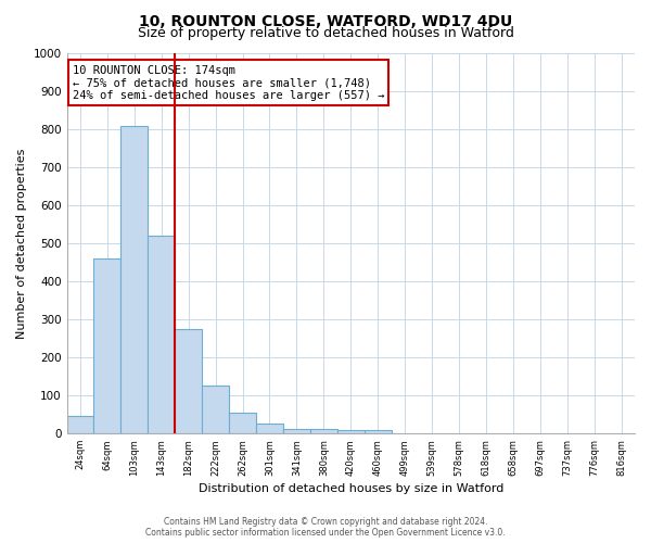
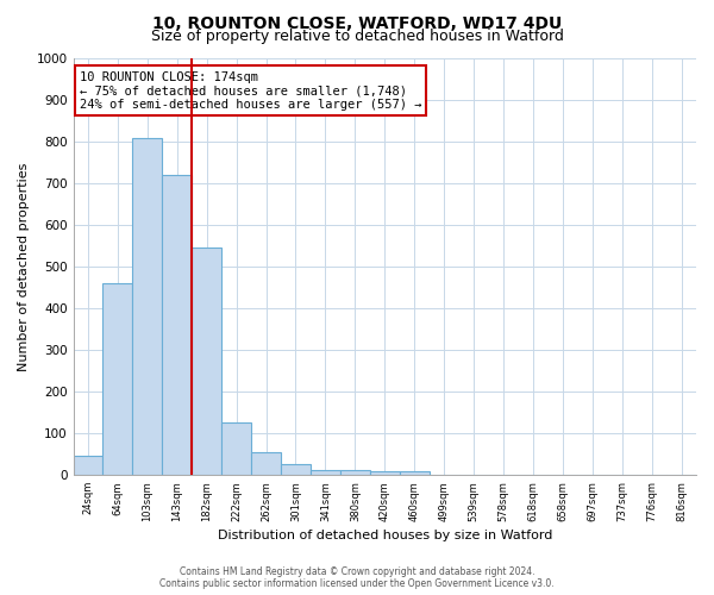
143sqm: 520 -> 720
182sqm: 275 -> 545
